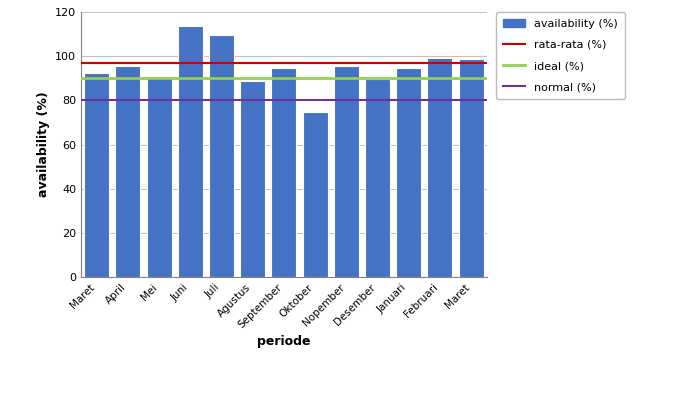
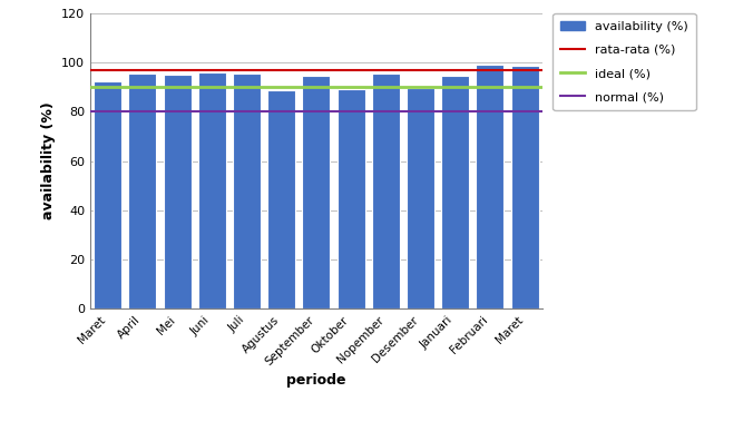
Mei: 90.5 -> 95.2
Juni: 113.5 -> 95.8
Juli: 109.5 -> 95.5
Oktober: 74.5 -> 89.2
